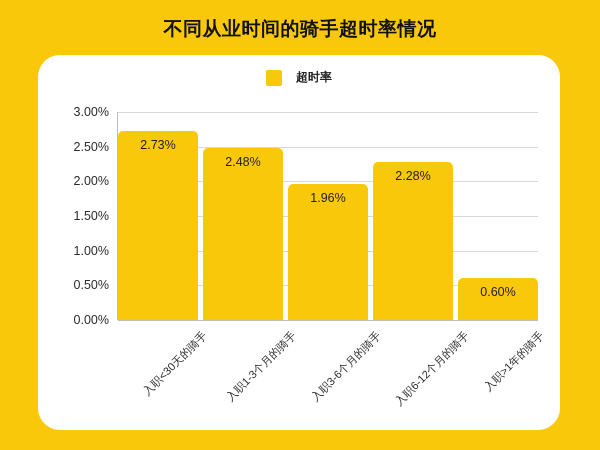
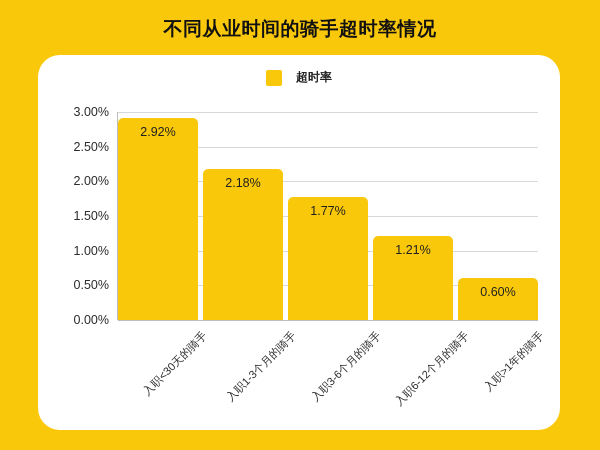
入职<30天的骑手: 2.73% -> 2.92%
入职1-3个月的骑手: 2.48% -> 2.18%
入职3-6个月的骑手: 1.96% -> 1.77%
入职6-12个月的骑手: 2.28% -> 1.21%
